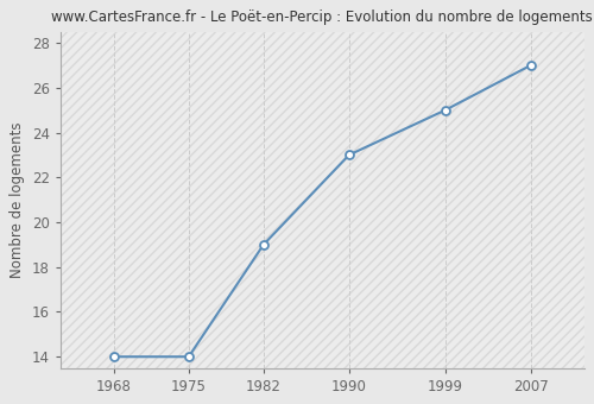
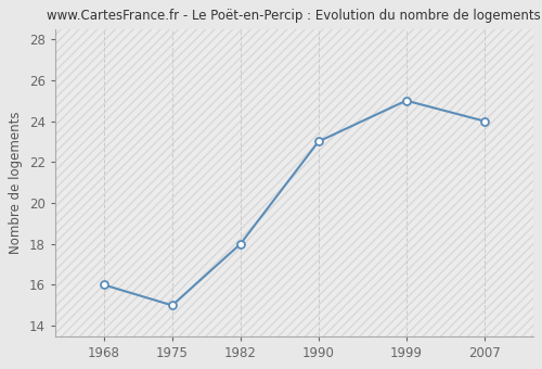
1968: 14 -> 16
1975: 14 -> 15
1982: 19 -> 18
2007: 27 -> 24
